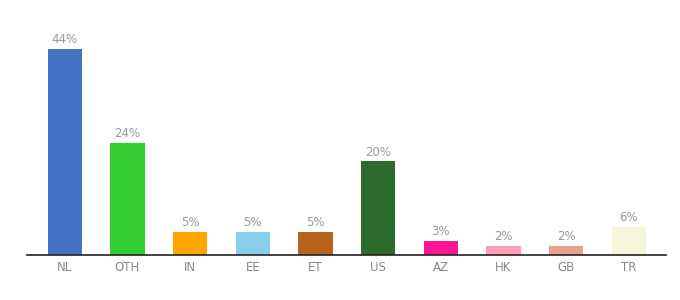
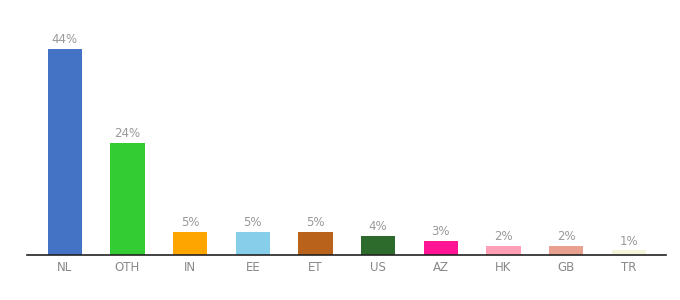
US: 20% -> 4%
TR: 6% -> 1%
